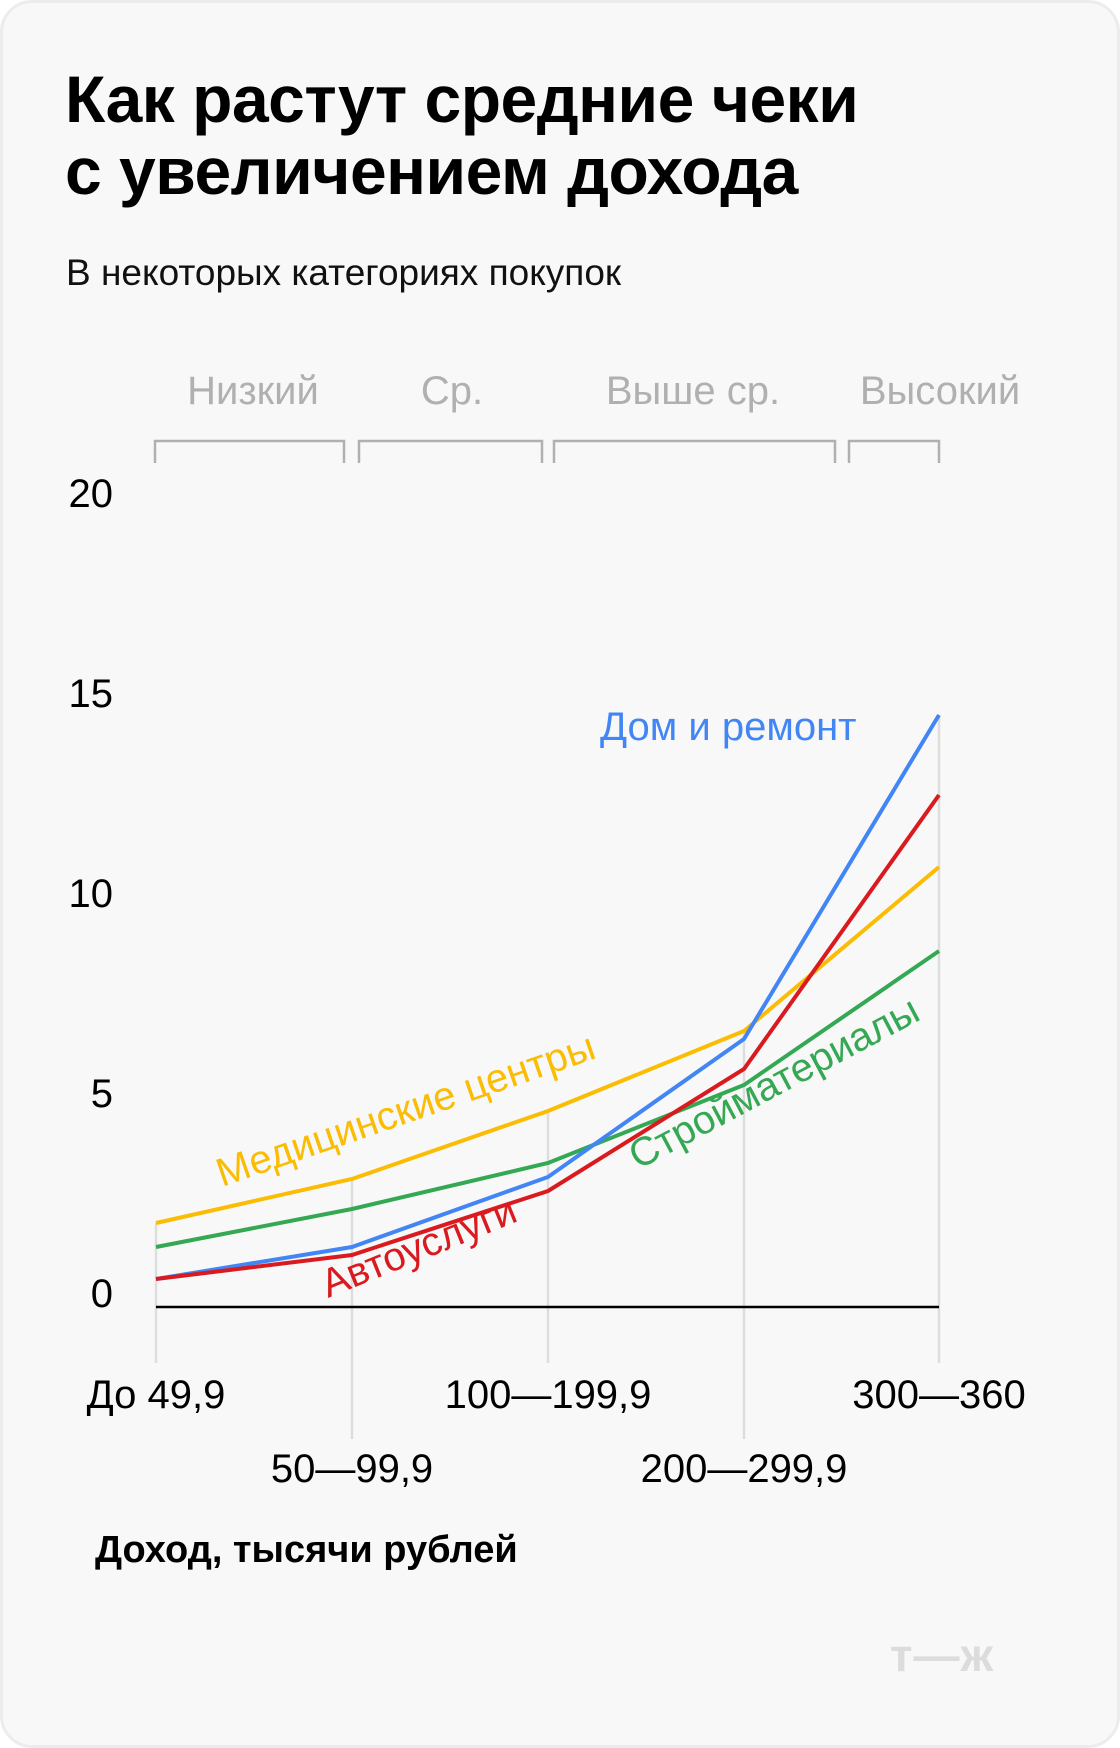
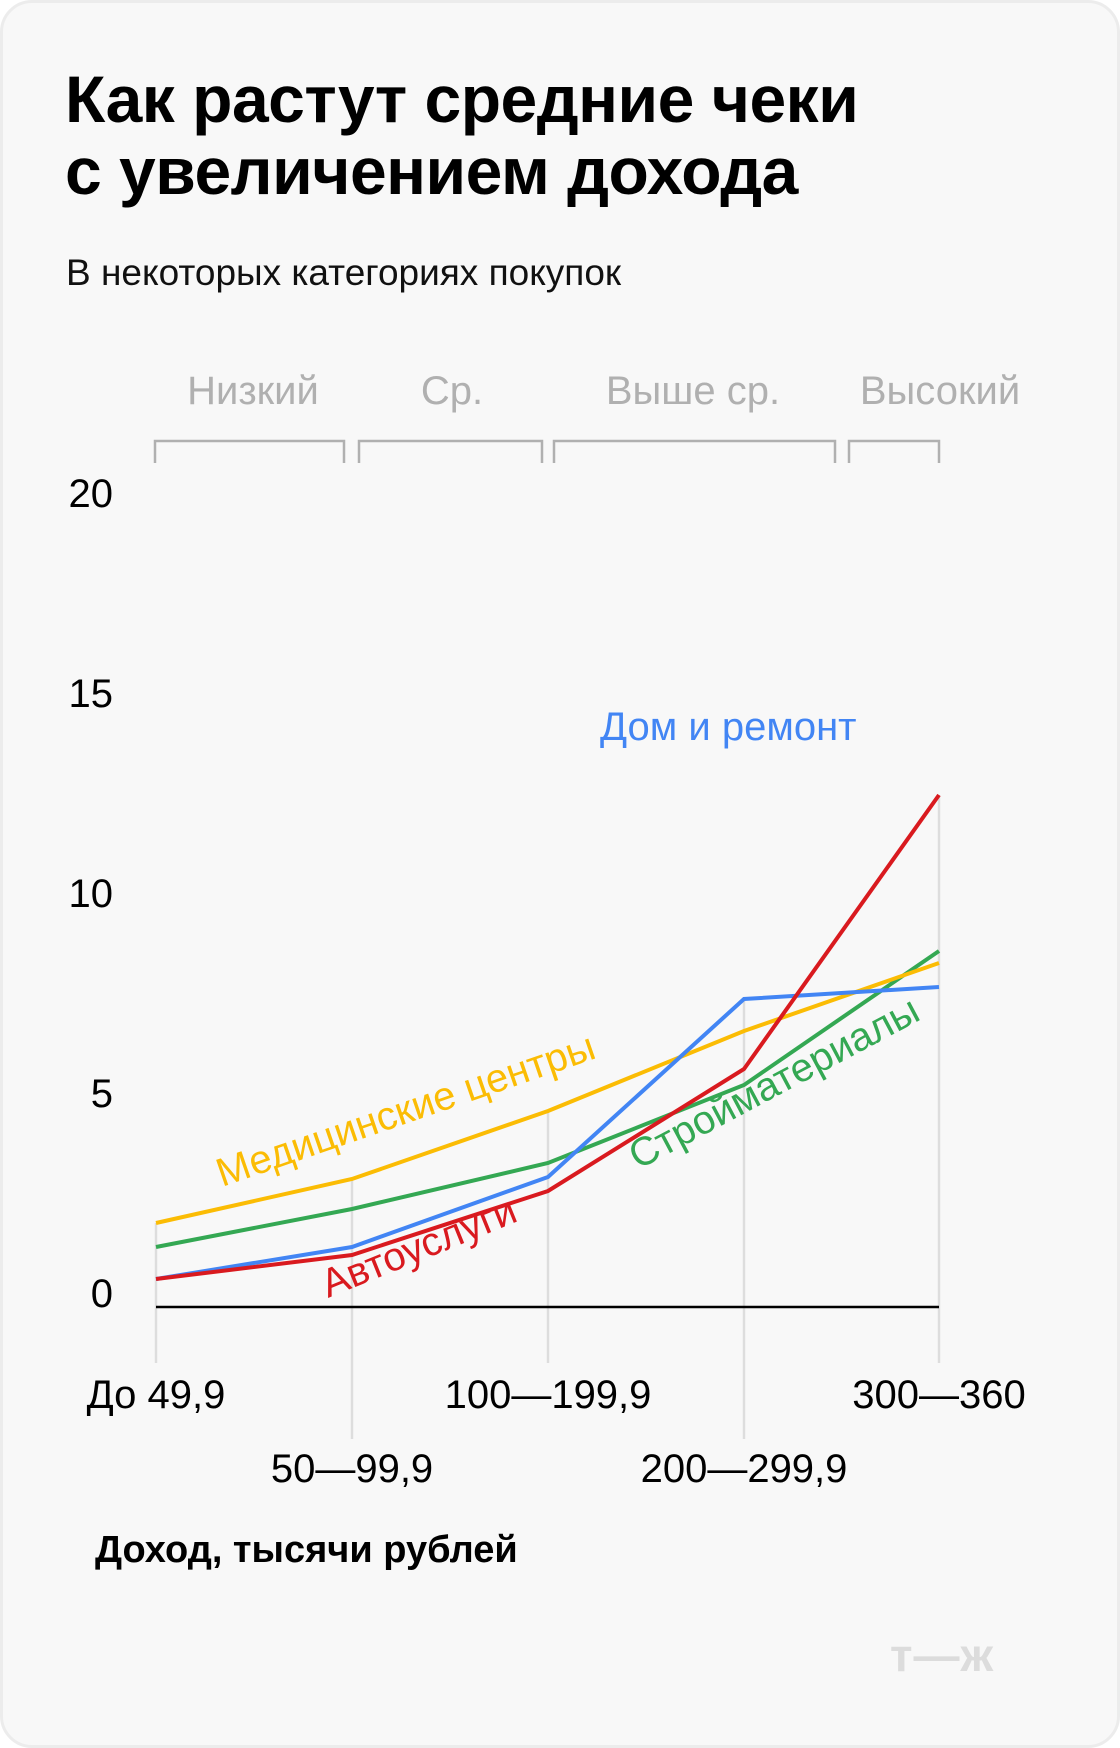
Дом и ремонт/200—299,9: 6.7 -> 7.7
Дом и ремонт/300—360: 14.8 -> 8.0
Медицинские центры/300—360: 11.0 -> 8.6
